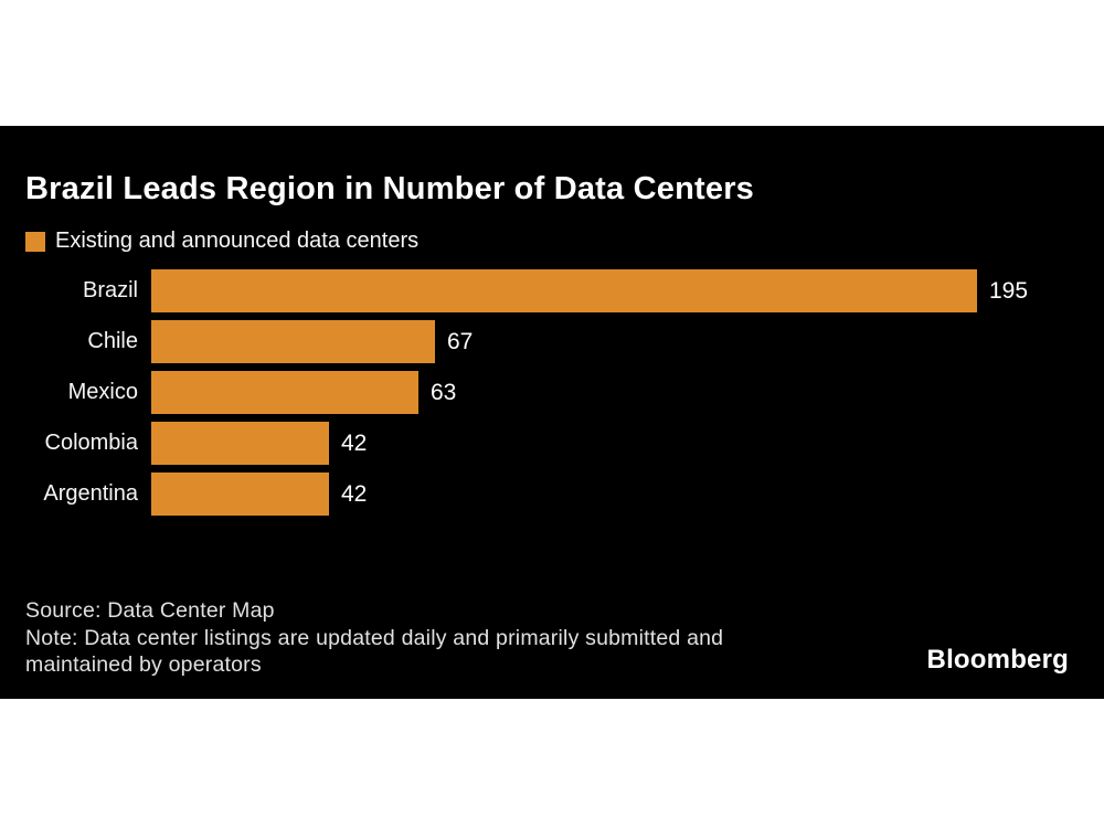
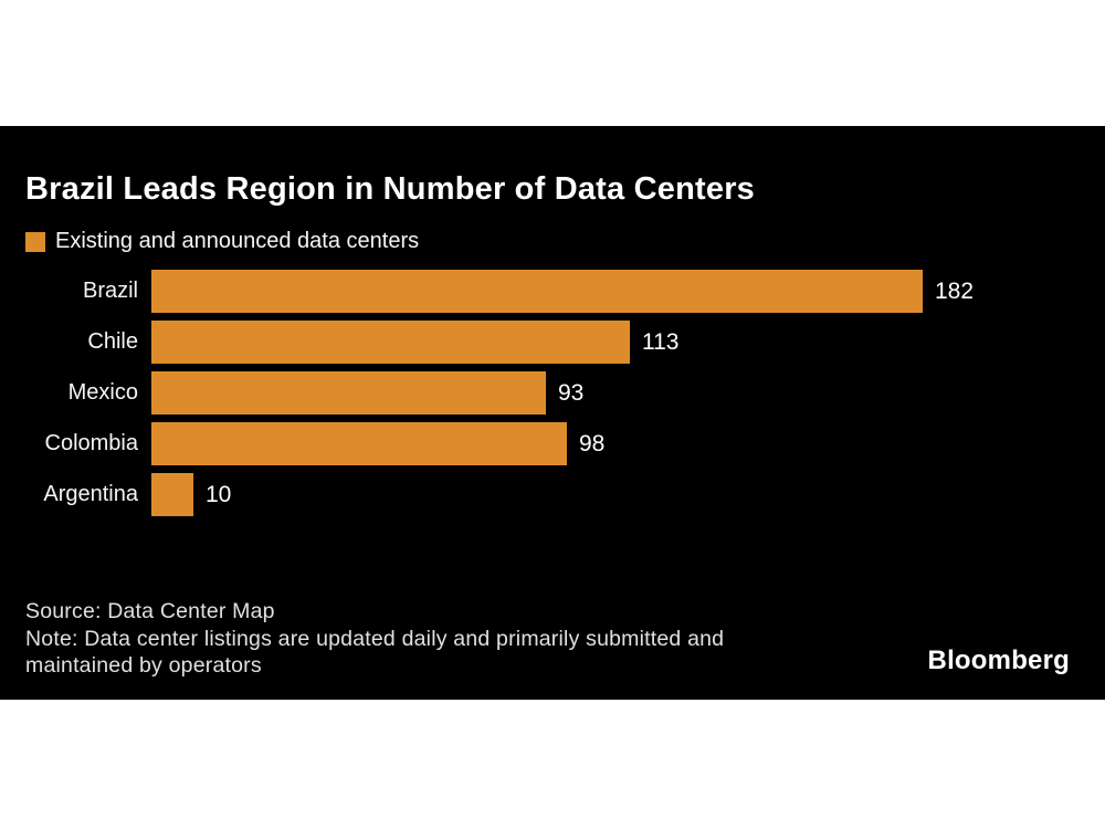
Brazil: 195 -> 182
Chile: 67 -> 113
Mexico: 63 -> 93
Colombia: 42 -> 98
Argentina: 42 -> 10
